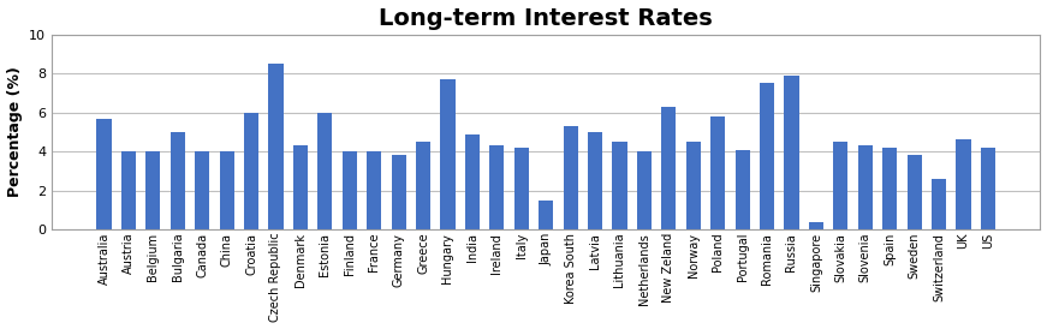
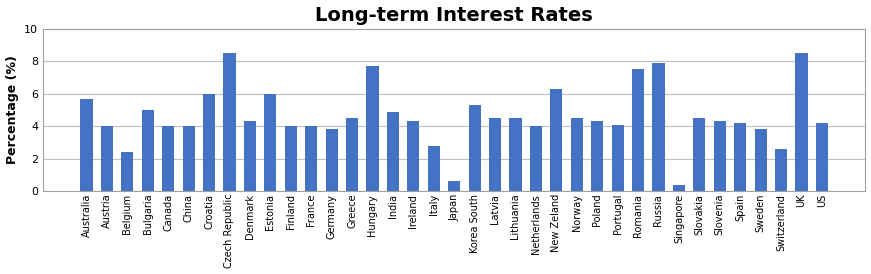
Belgium: 4.0 -> 2.4
Italy: 4.2 -> 2.8
Japan: 1.5 -> 0.6
Latvia: 5.0 -> 4.5
Poland: 5.8 -> 4.3
UK: 4.6 -> 8.5
